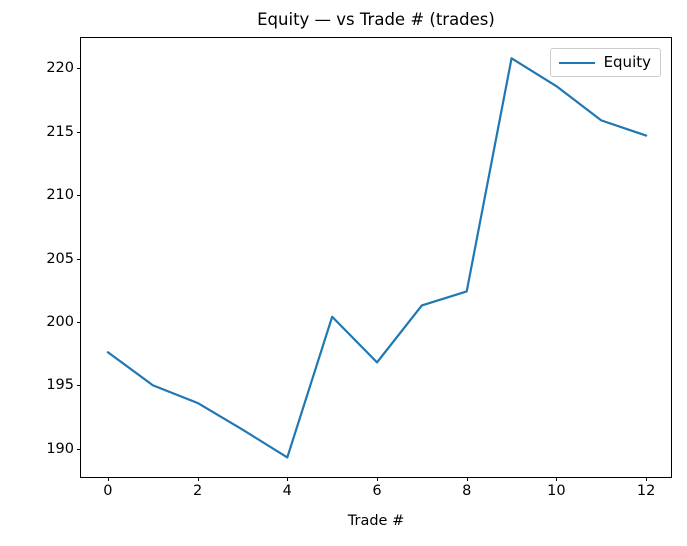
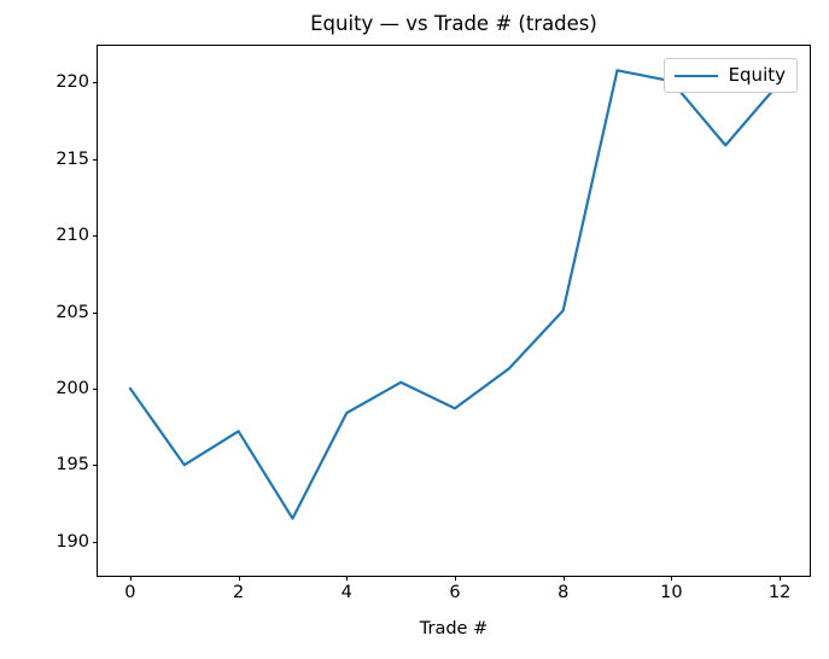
0: 197.6 -> 200.0
2: 193.6 -> 197.2
4: 189.3 -> 198.4
6: 196.8 -> 198.7
8: 202.4 -> 205.1
10: 218.6 -> 220.1
12: 214.7 -> 220.0
